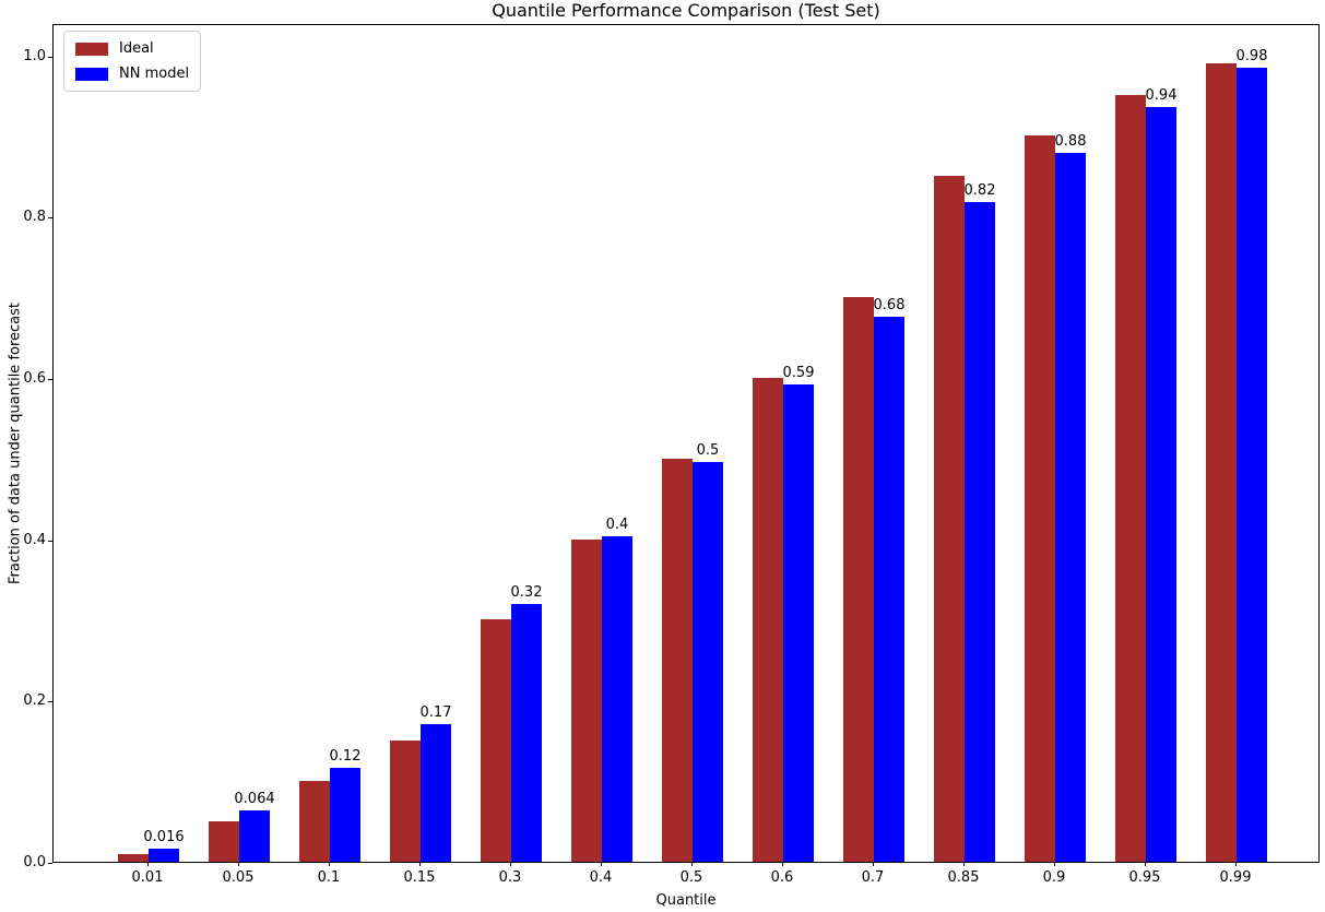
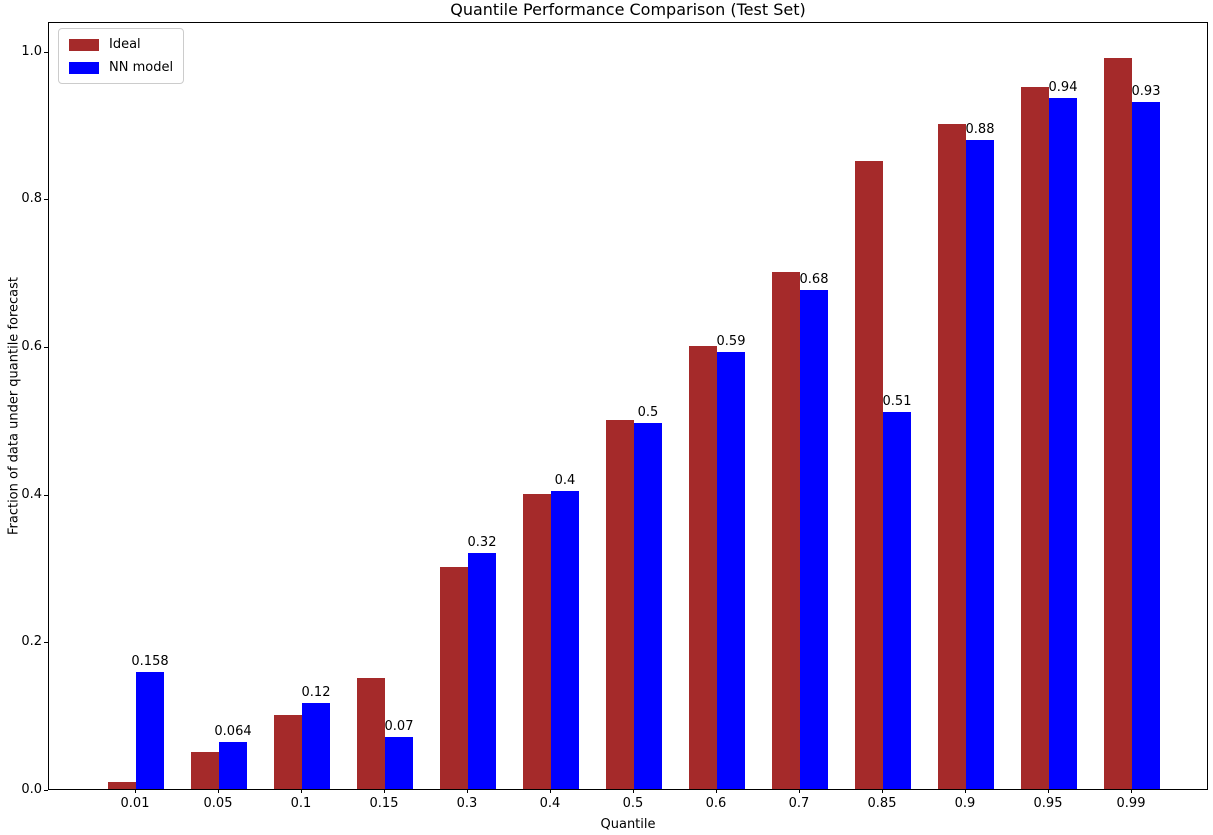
NN model/0.01: 0.016 -> 0.158
NN model/0.15: 0.17 -> 0.07
NN model/0.85: 0.82 -> 0.51
NN model/0.99: 0.98 -> 0.93
